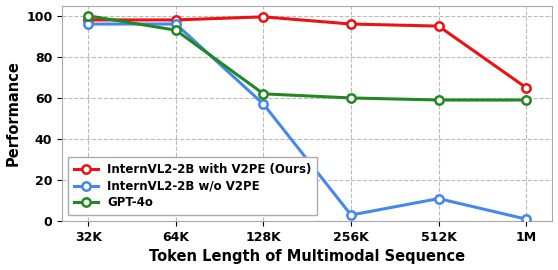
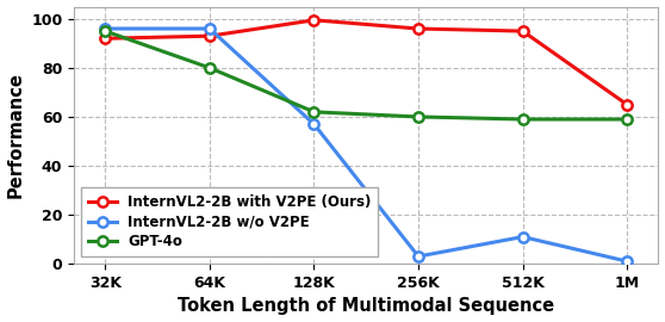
InternVL2-2B with V2PE (Ours)/32K: 98.0 -> 92.0
GPT-4o/32K: 100 -> 95
InternVL2-2B with V2PE (Ours)/64K: 98.0 -> 93.0
GPT-4o/64K: 93 -> 80
